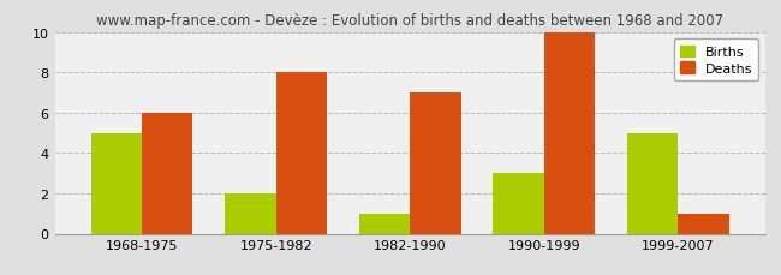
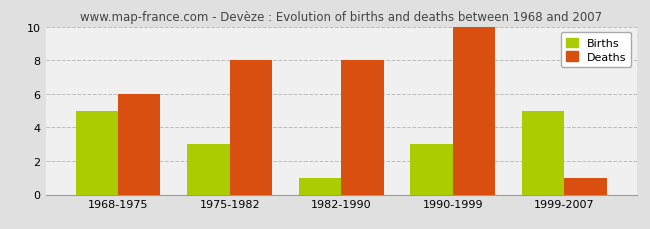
Births/1975-1982: 2 -> 3
Deaths/1982-1990: 7 -> 8
